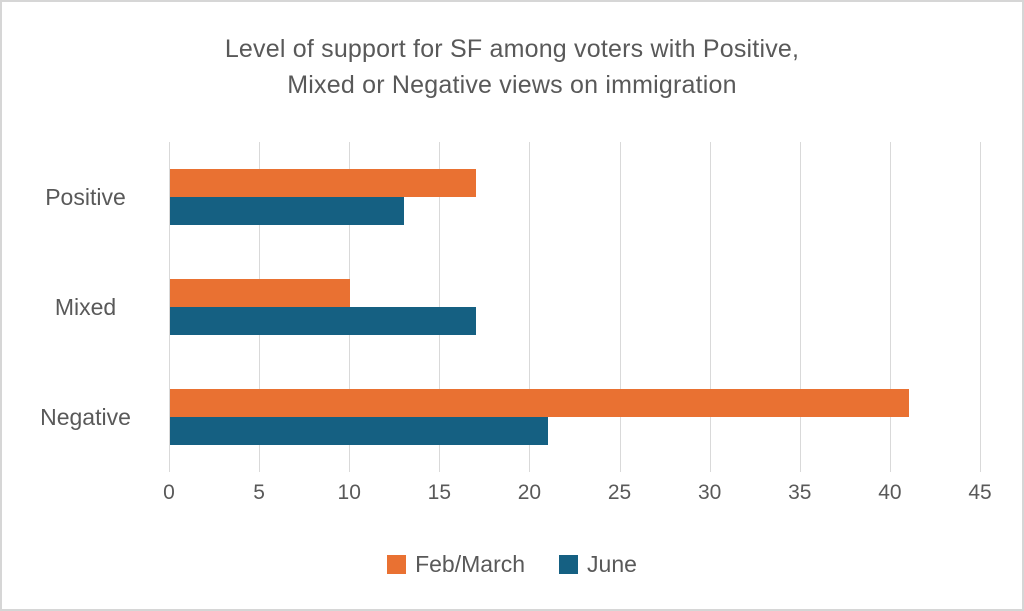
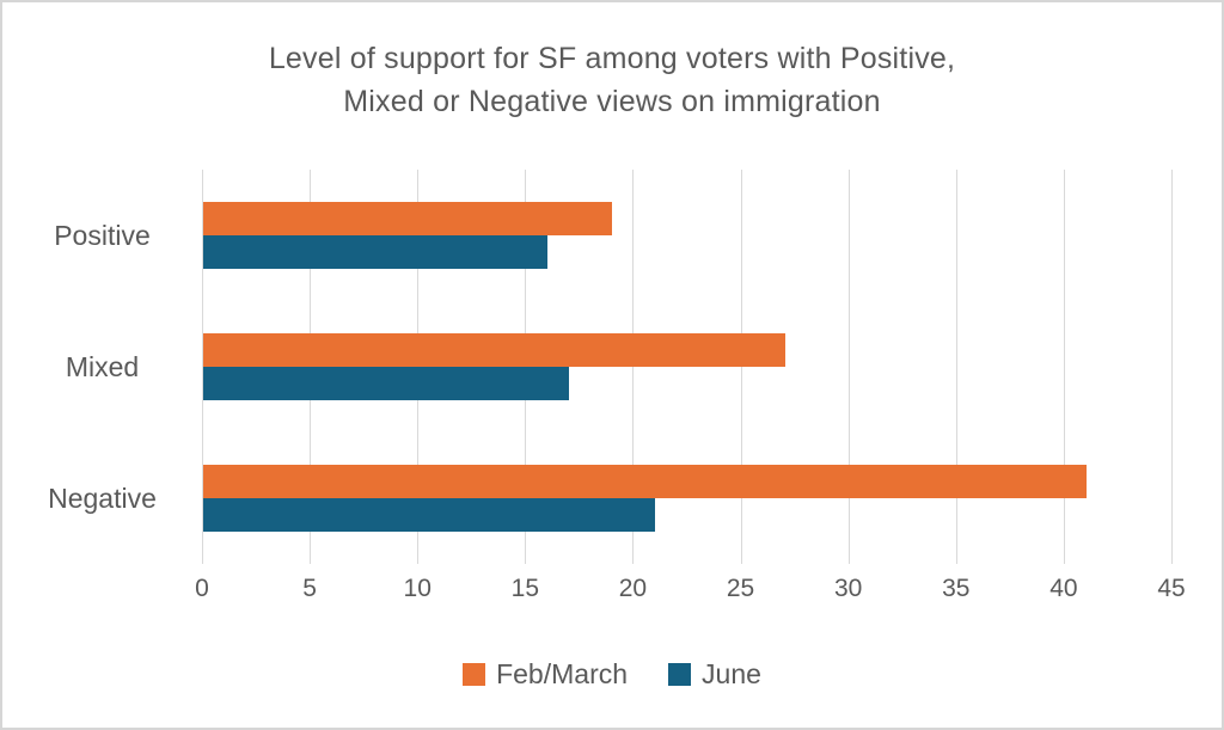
Feb/March/Positive: 17 -> 19
June/Positive: 13 -> 16
Feb/March/Mixed: 10 -> 27
